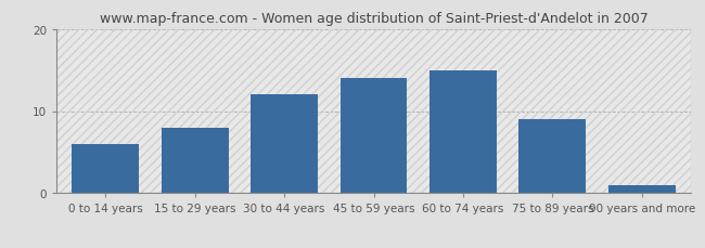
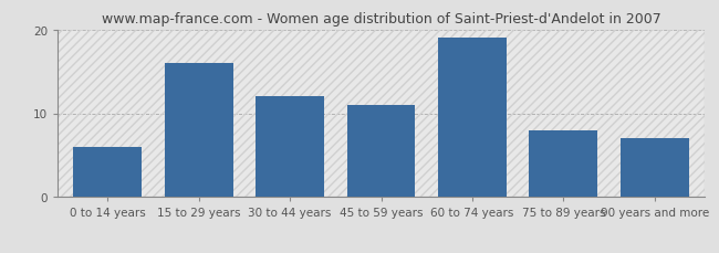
15 to 29 years: 8 -> 16
45 to 59 years: 14 -> 11
60 to 74 years: 15 -> 19
75 to 89 years: 9 -> 8
90 years and more: 1 -> 7
